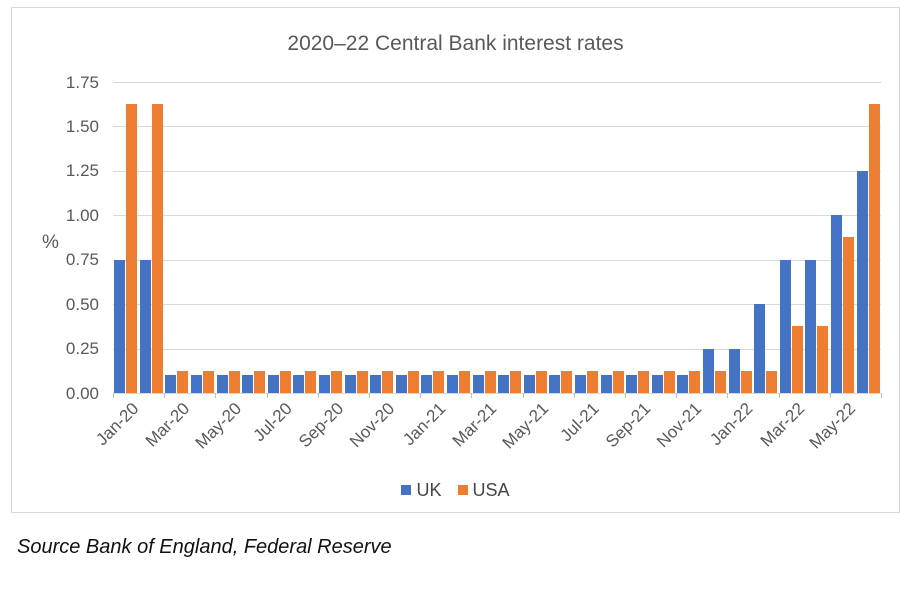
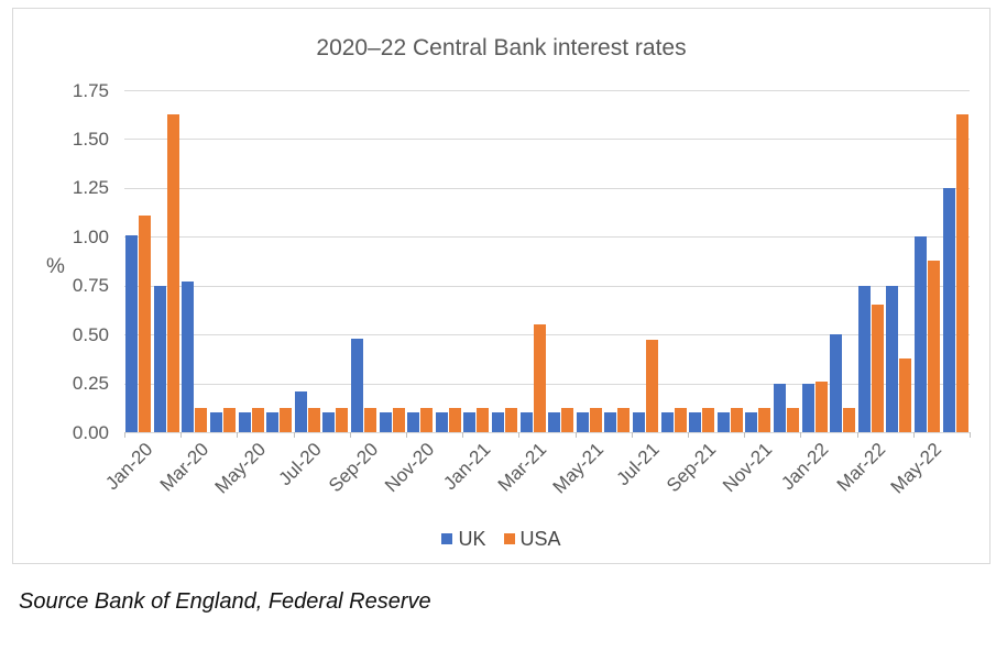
UK/Jan-20: 0.75 -> 1.01
USA/Jan-20: 1.62 -> 1.11
UK/Mar-20: 0.10 -> 0.77
UK/Jul-20: 0.10 -> 0.21
UK/Sep-20: 0.10 -> 0.48
USA/Mar-21: 0.12 -> 0.55
USA/Jul-21: 0.12 -> 0.47
USA/Jan-22: 0.12 -> 0.26
USA/Mar-22: 0.38 -> 0.65
